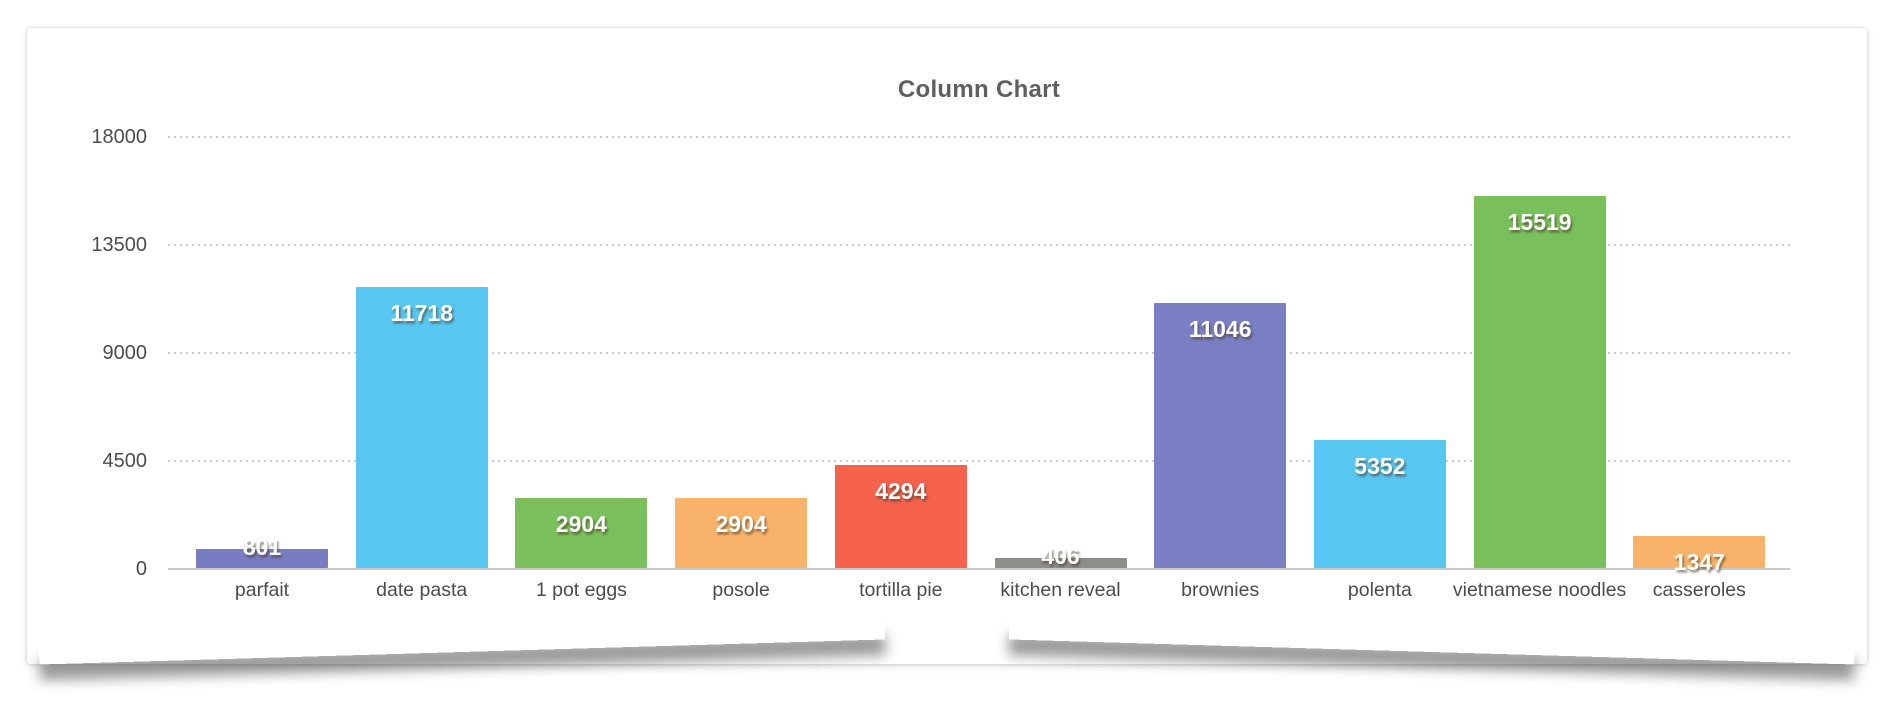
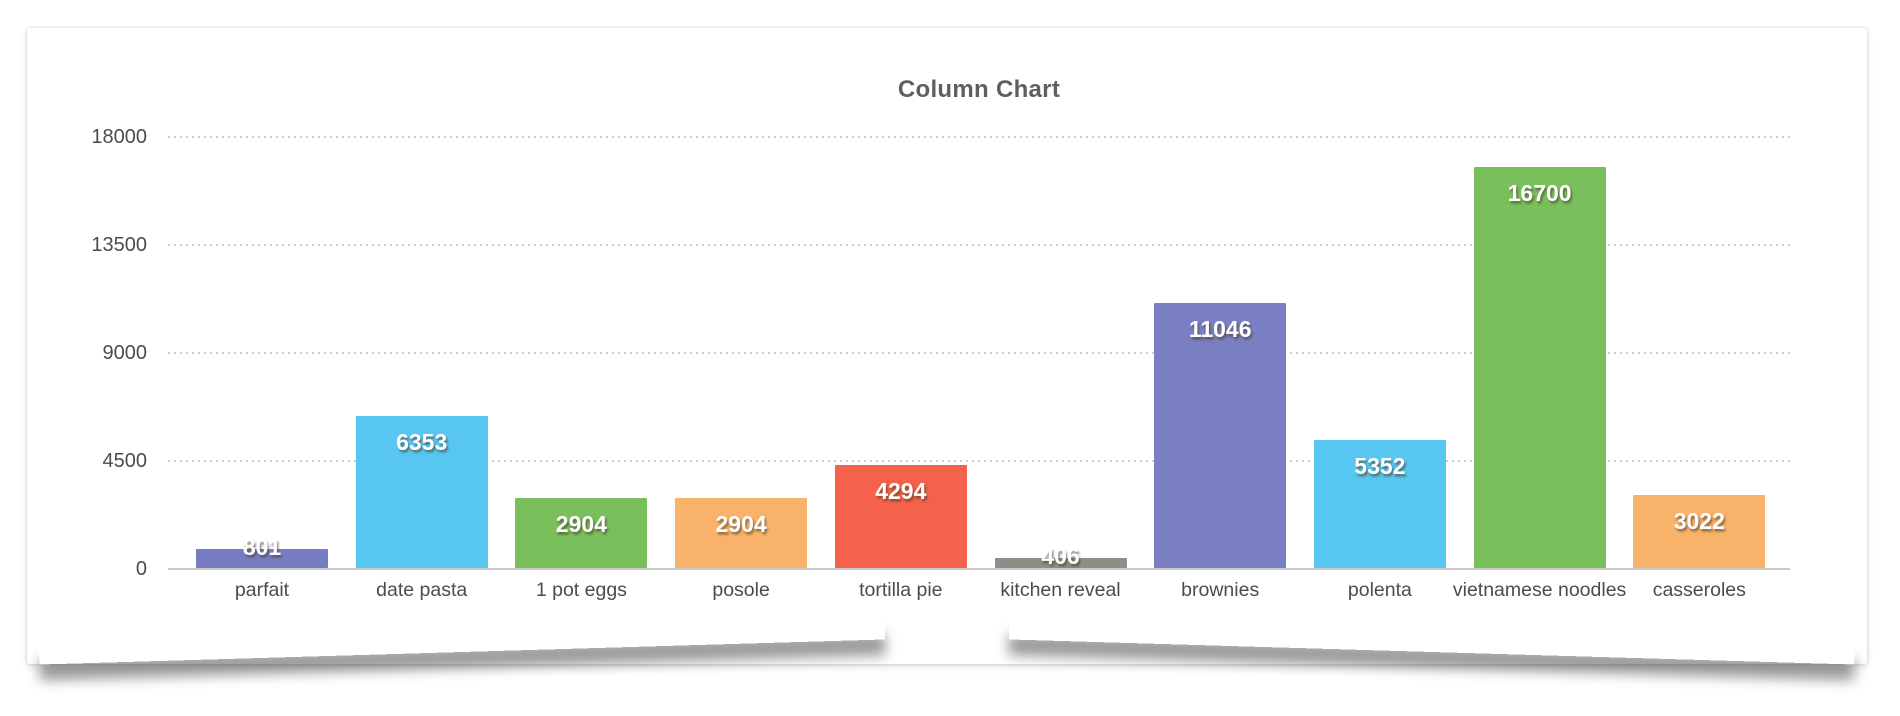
date pasta: 11718 -> 6353
vietnamese noodles: 15519 -> 16700
casseroles: 1347 -> 3022
